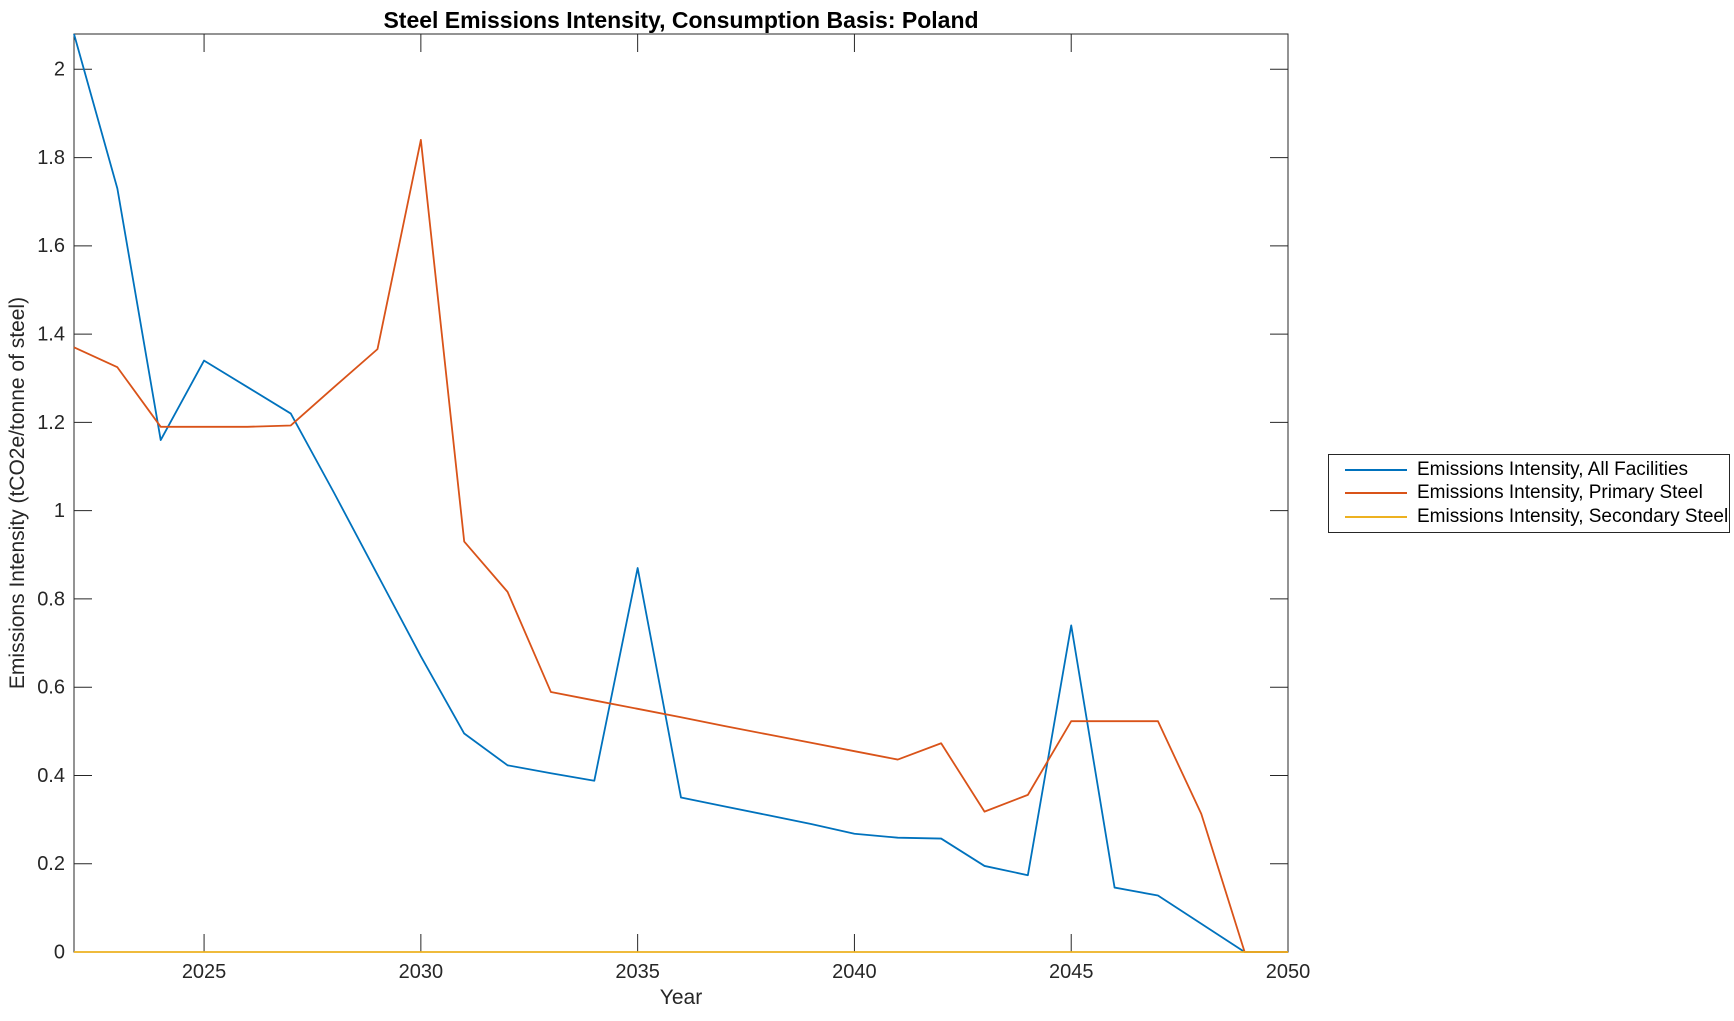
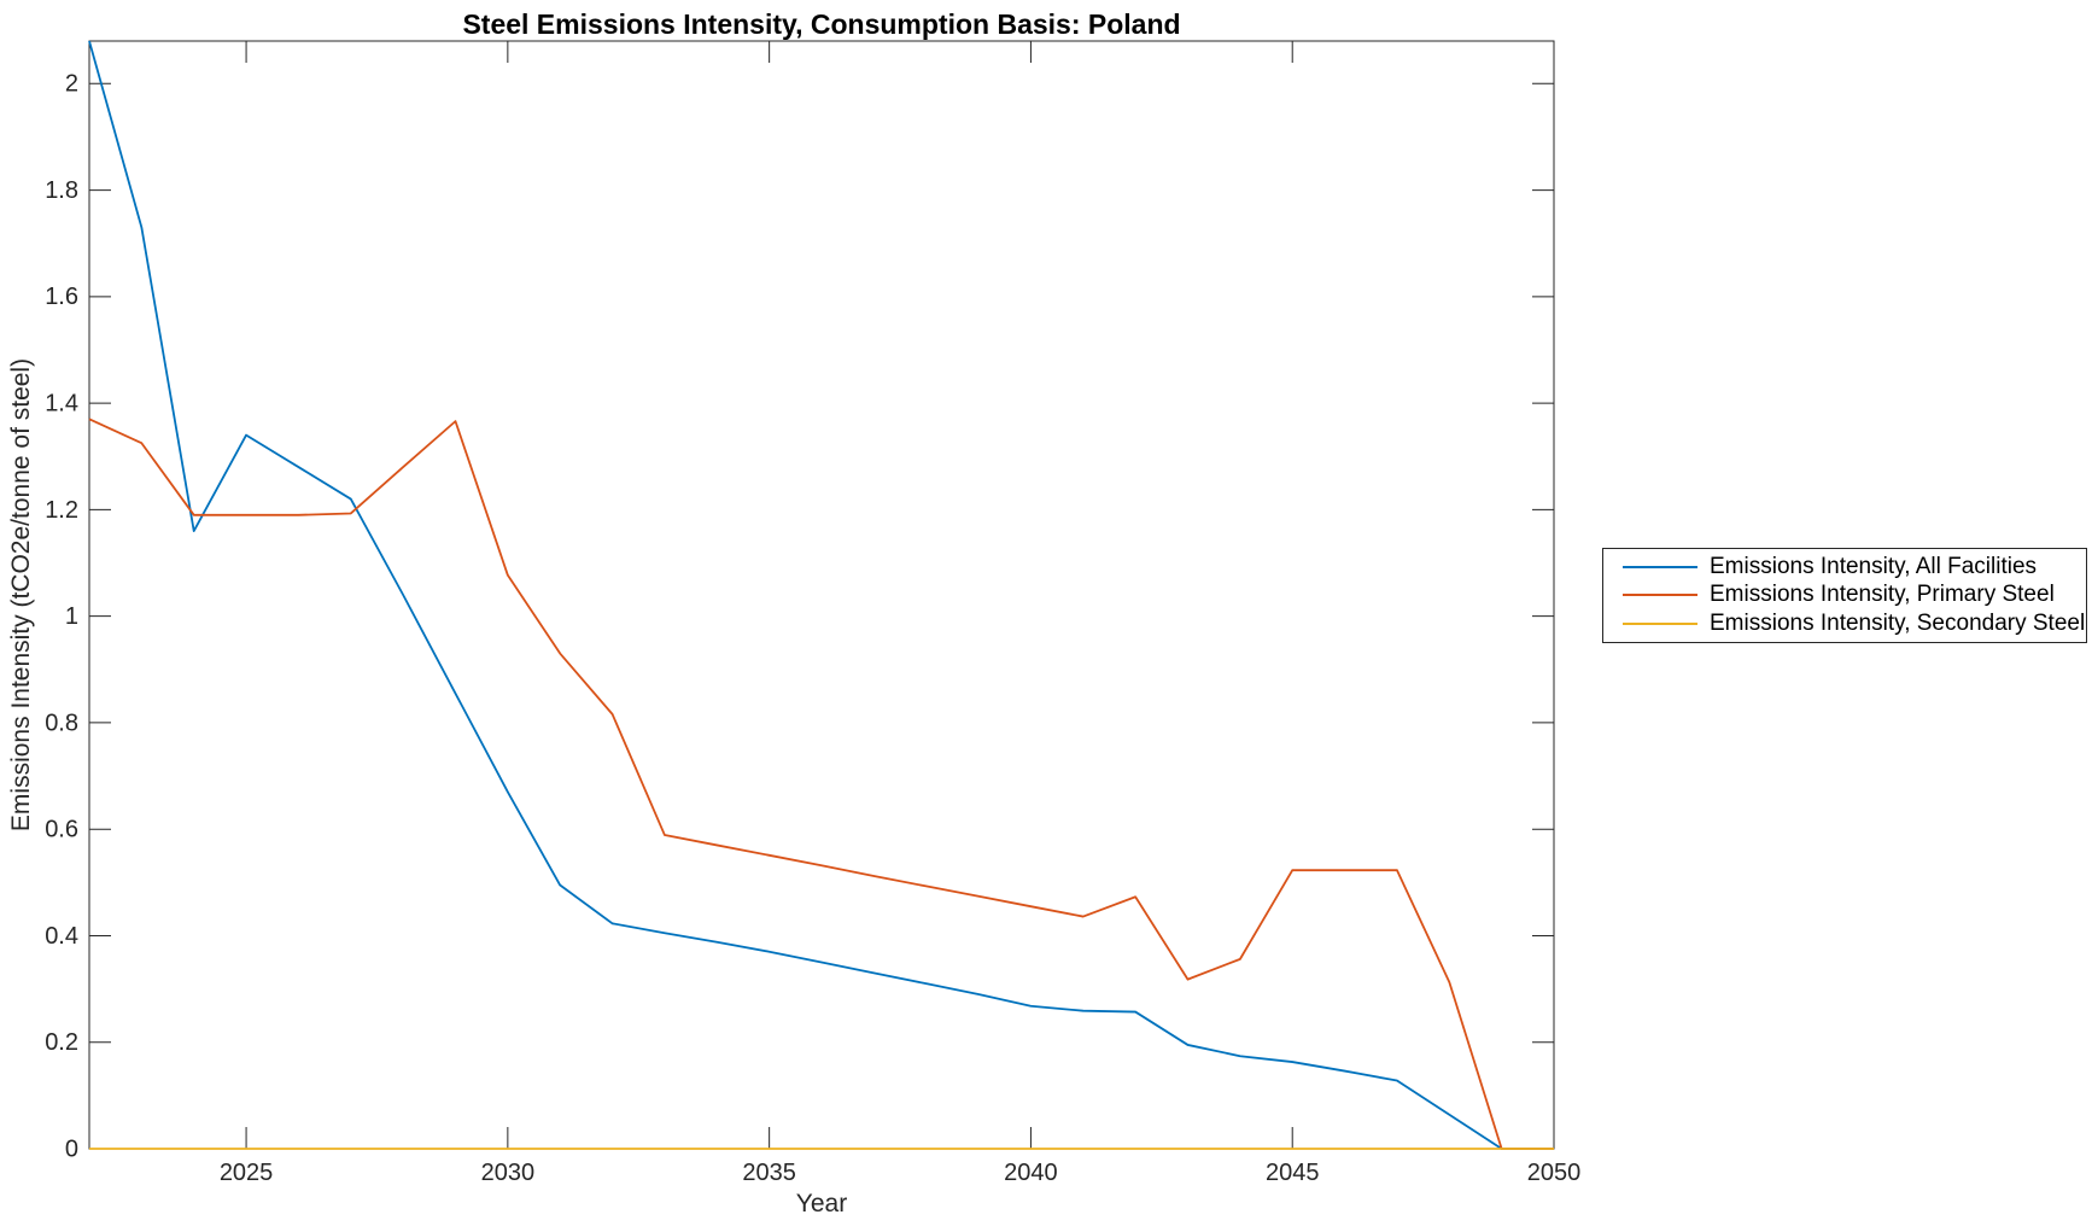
Emissions Intensity, Primary Steel/2030: 1.84 -> 1.08
Emissions Intensity, All Facilities/2035: 0.87 -> 0.37
Emissions Intensity, All Facilities/2045: 0.74 -> 0.16
